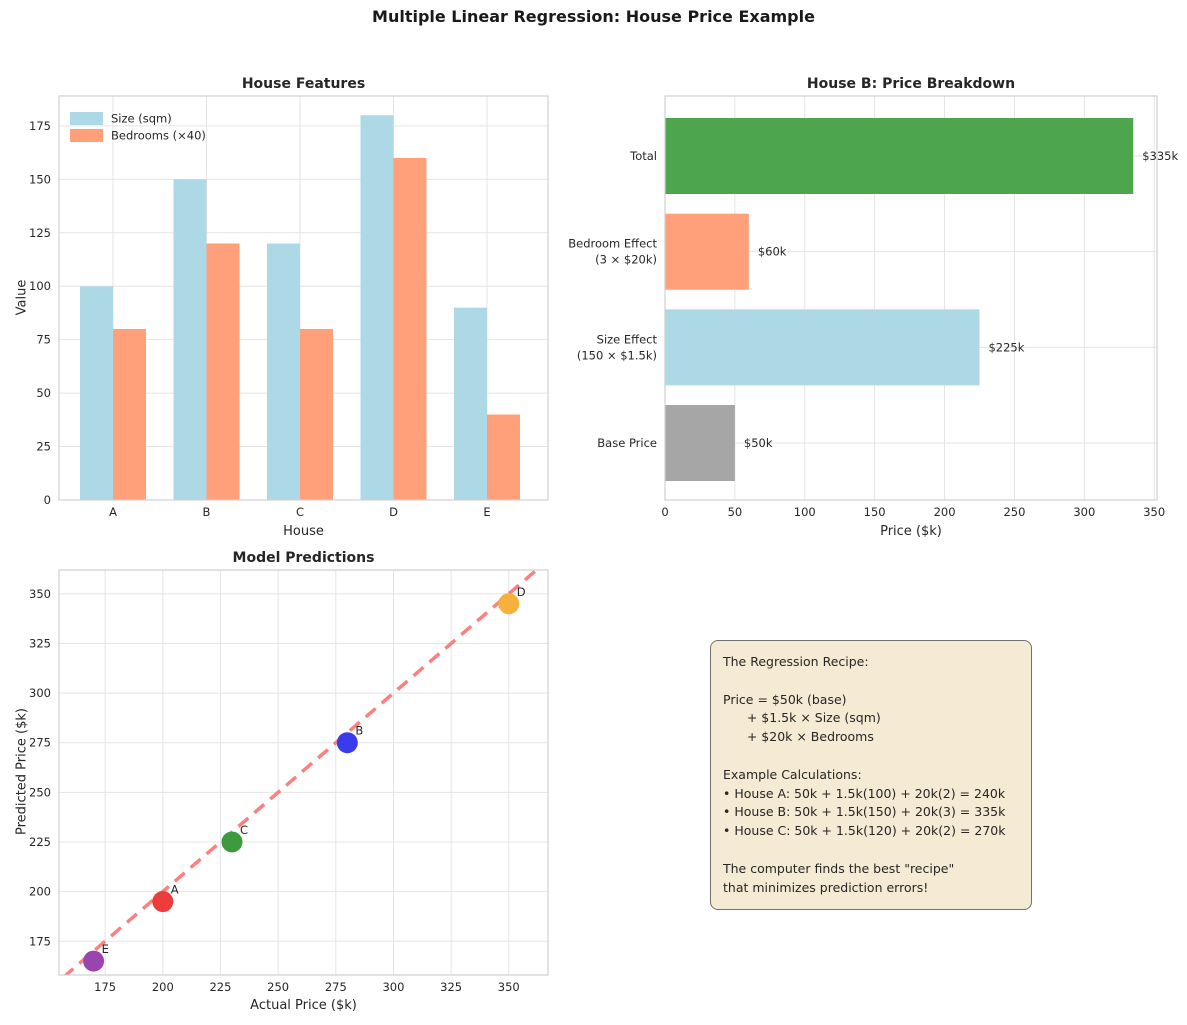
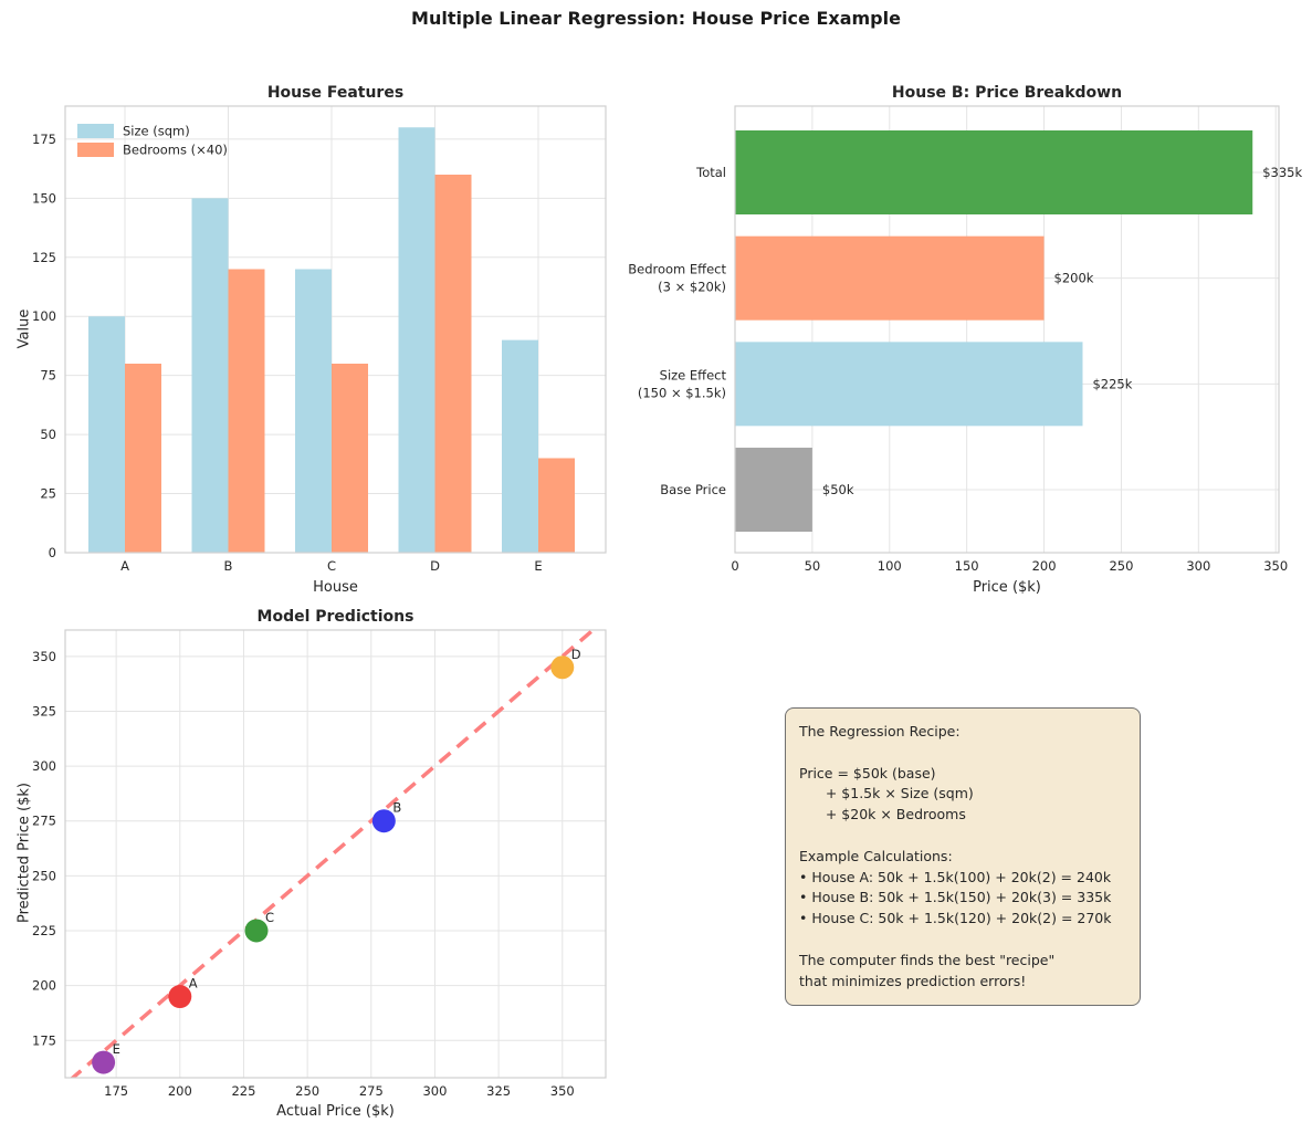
House B: Price Breakdown/Bedroom Effect (3 × $20k): $60k -> $200k
